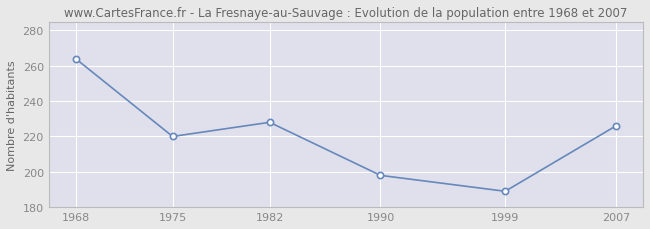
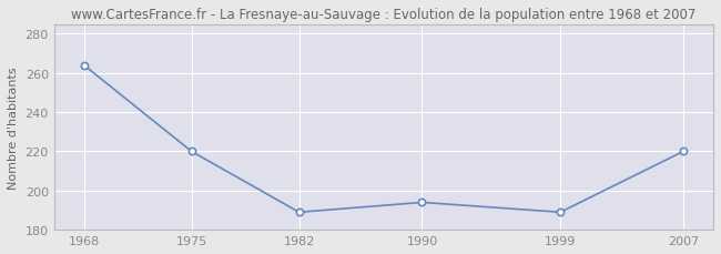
1982: 228 -> 189
1990: 198 -> 194
2007: 226 -> 220
